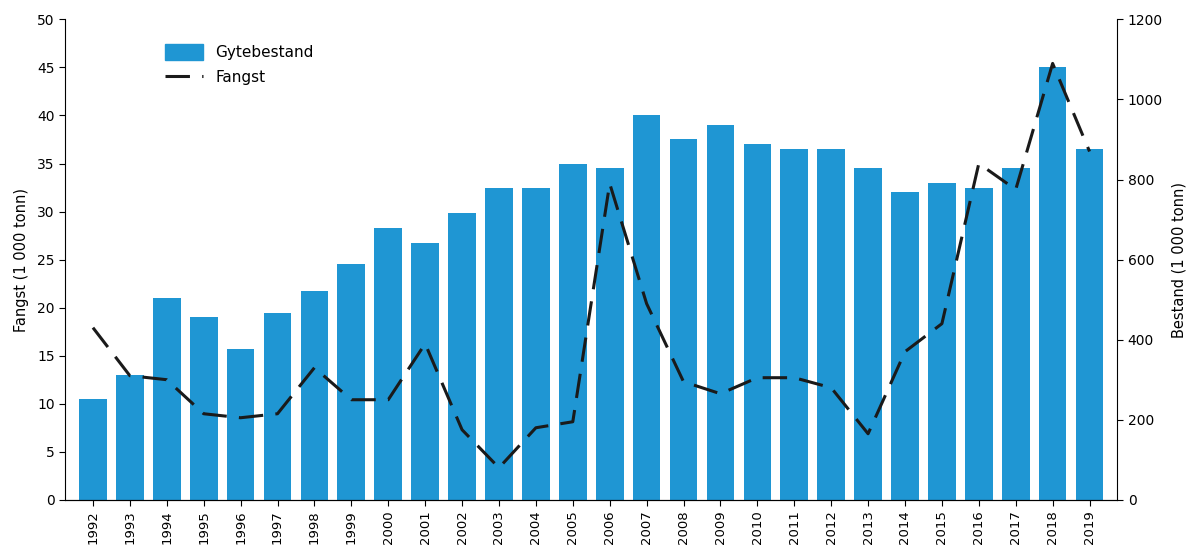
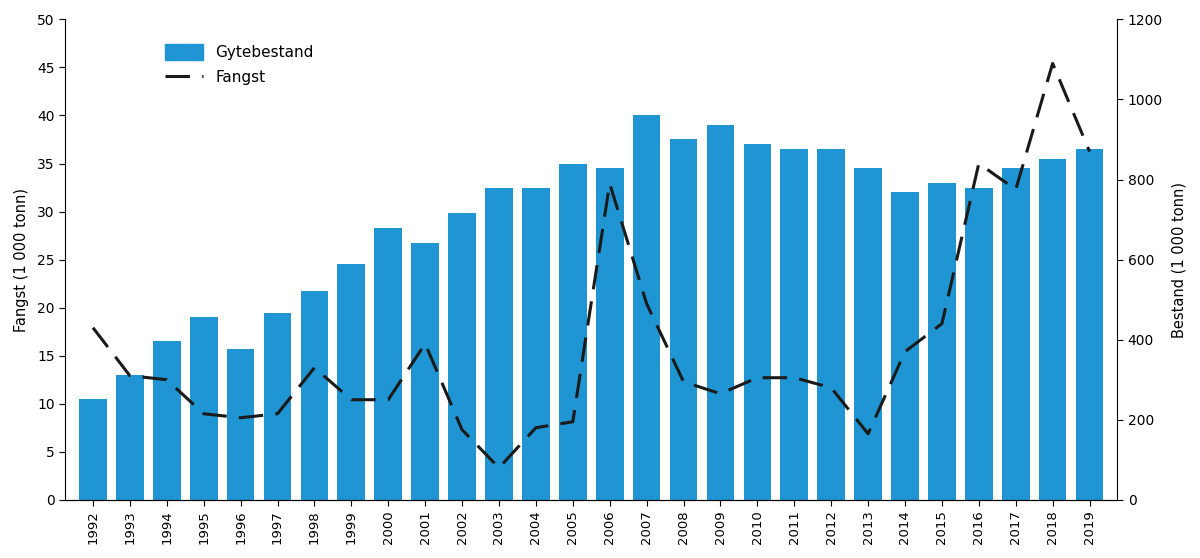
Gytebestand/1994: 21.0 -> 16.5
Gytebestand/2018: 45.0 -> 35.5
